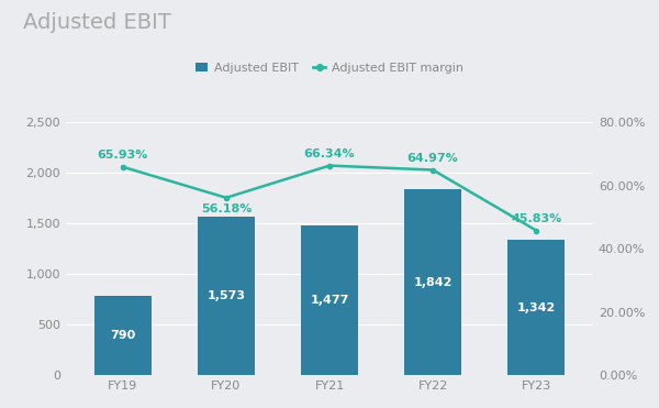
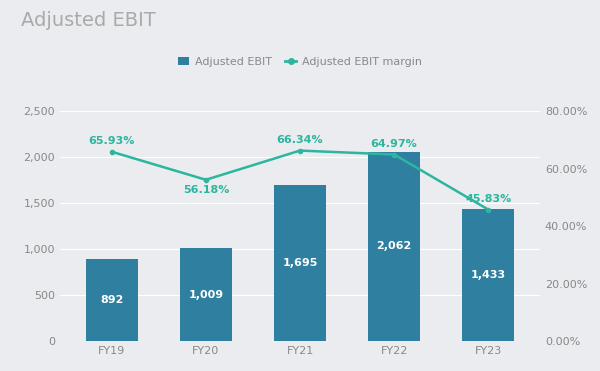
Adjusted EBIT/FY19: 790 -> 892
Adjusted EBIT/FY20: 1,573 -> 1,009
Adjusted EBIT/FY21: 1,477 -> 1,695
Adjusted EBIT/FY22: 1,842 -> 2,062
Adjusted EBIT/FY23: 1,342 -> 1,433
